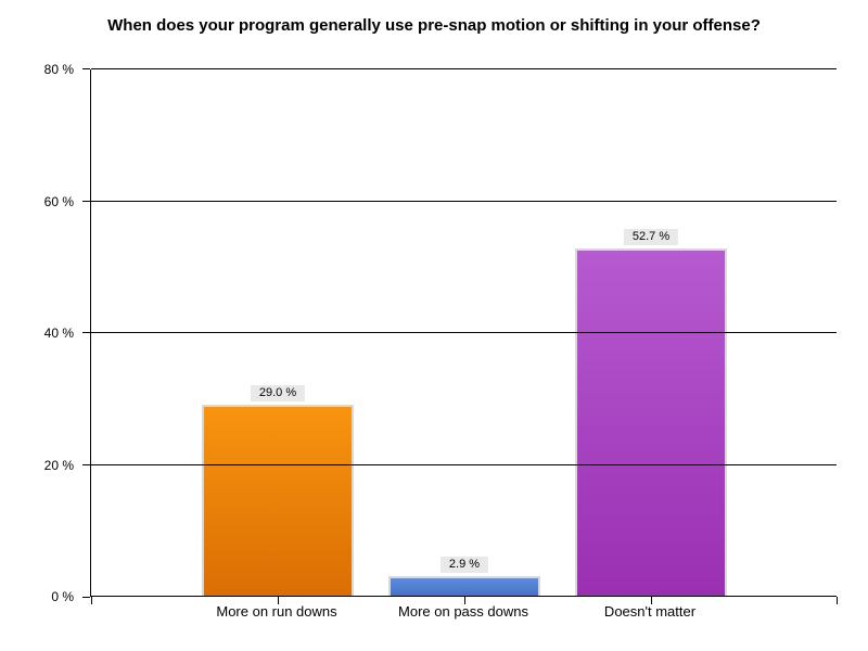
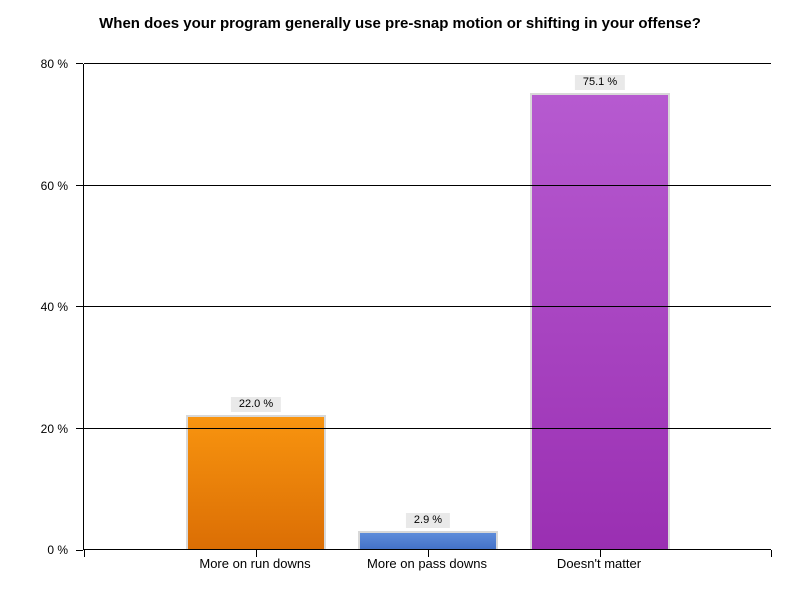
More on run downs: 29.0 -> 22.0
Doesn't matter: 52.7 -> 75.1
